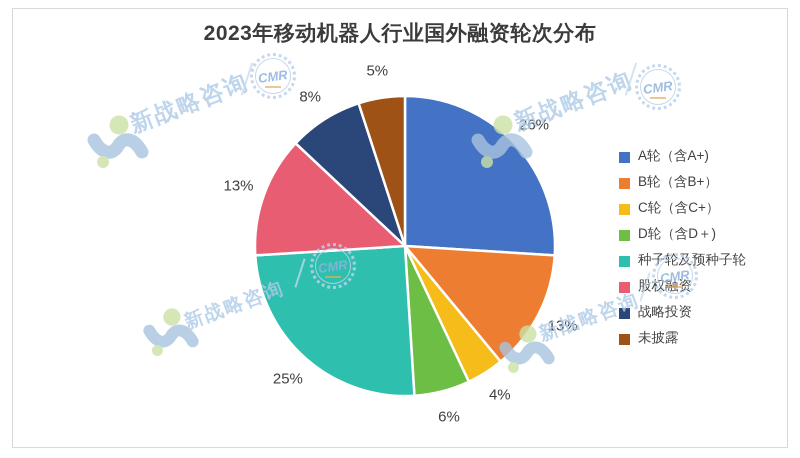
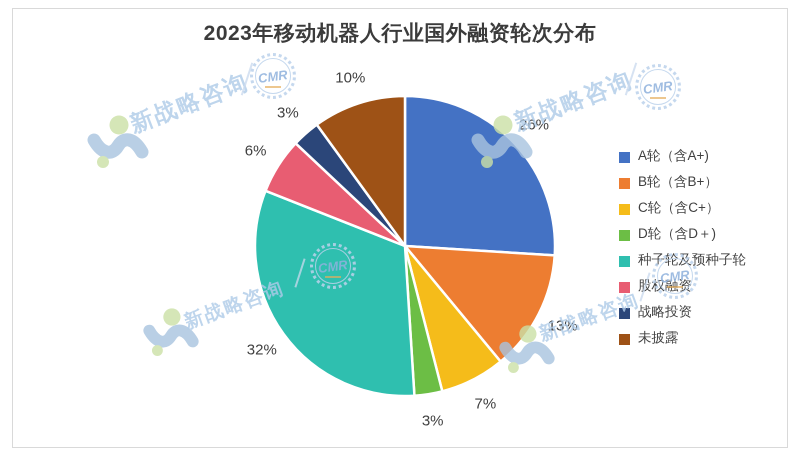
C轮（含C+）: 4% -> 7%
D轮（含D＋): 6% -> 3%
种子轮及预种子轮: 25% -> 32%
股权融资: 13% -> 6%
战略投资: 8% -> 3%
未披露: 5% -> 10%
